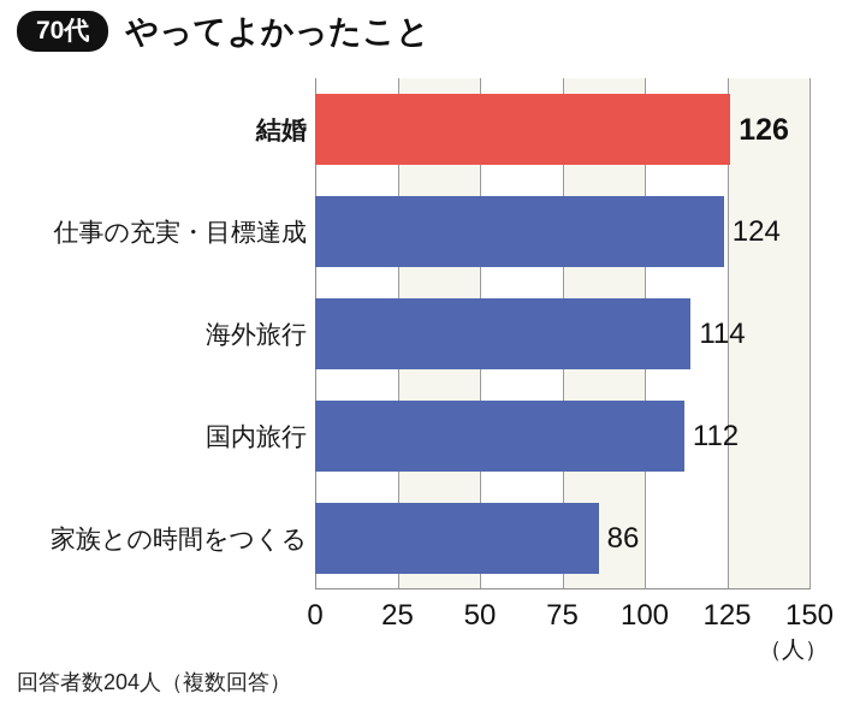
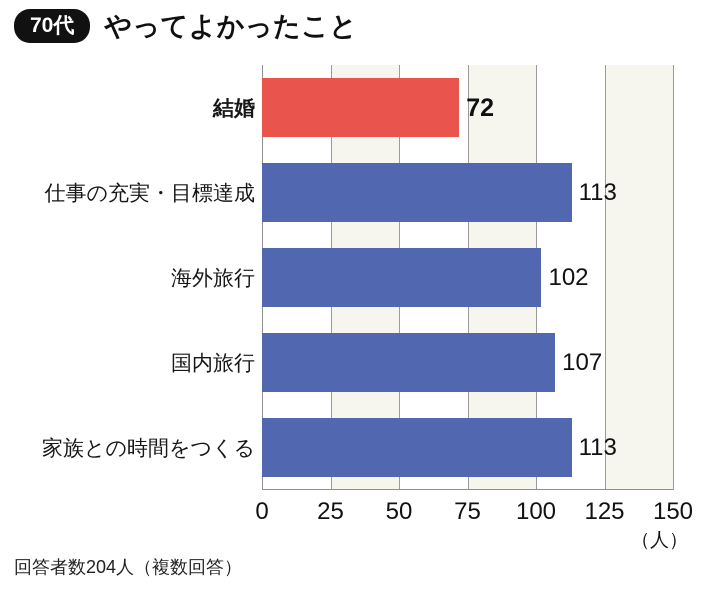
結婚: 126 -> 72
仕事の充実・目標達成: 124 -> 113
海外旅行: 114 -> 102
国内旅行: 112 -> 107
家族との時間をつくる: 86 -> 113
